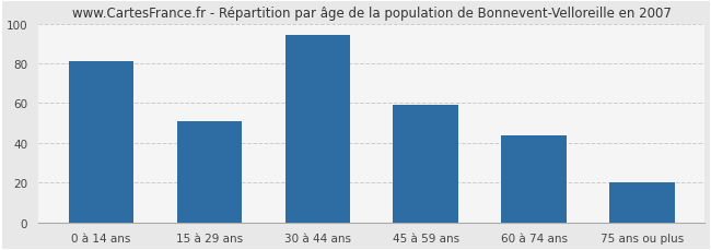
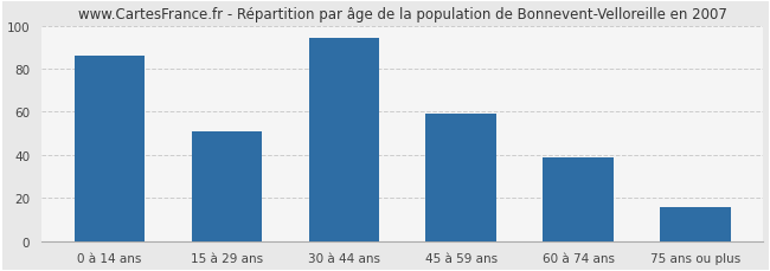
0 à 14 ans: 81 -> 86
60 à 74 ans: 44 -> 39
75 ans ou plus: 20 -> 16
